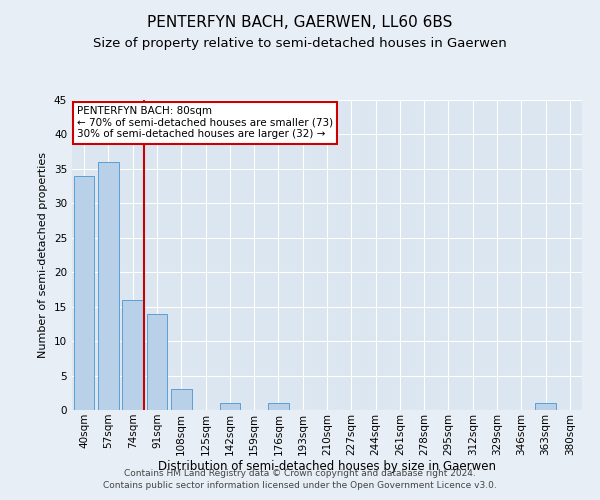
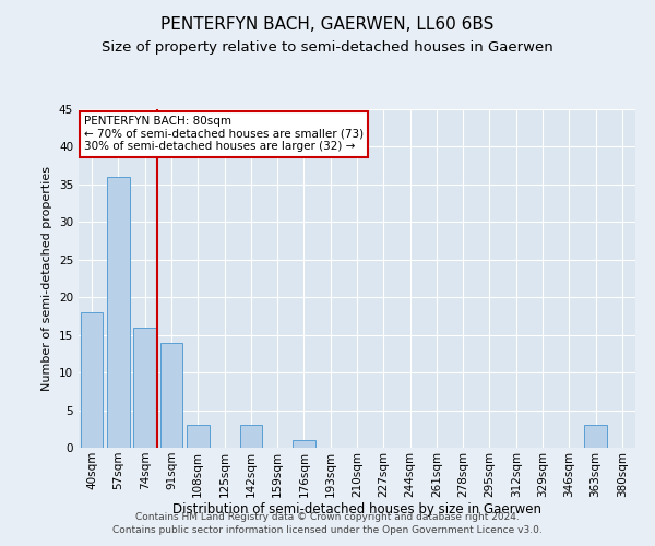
40sqm: 34 -> 18
142sqm: 1 -> 3
363sqm: 1 -> 3
